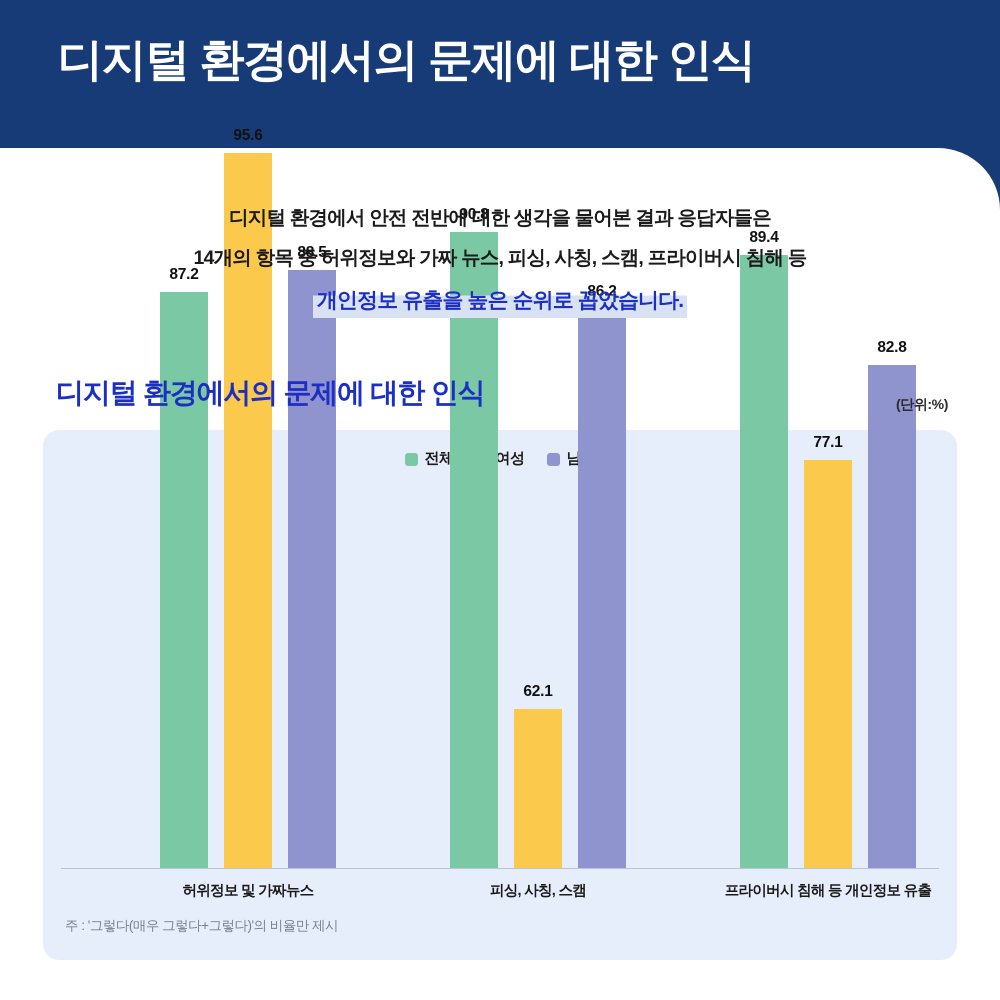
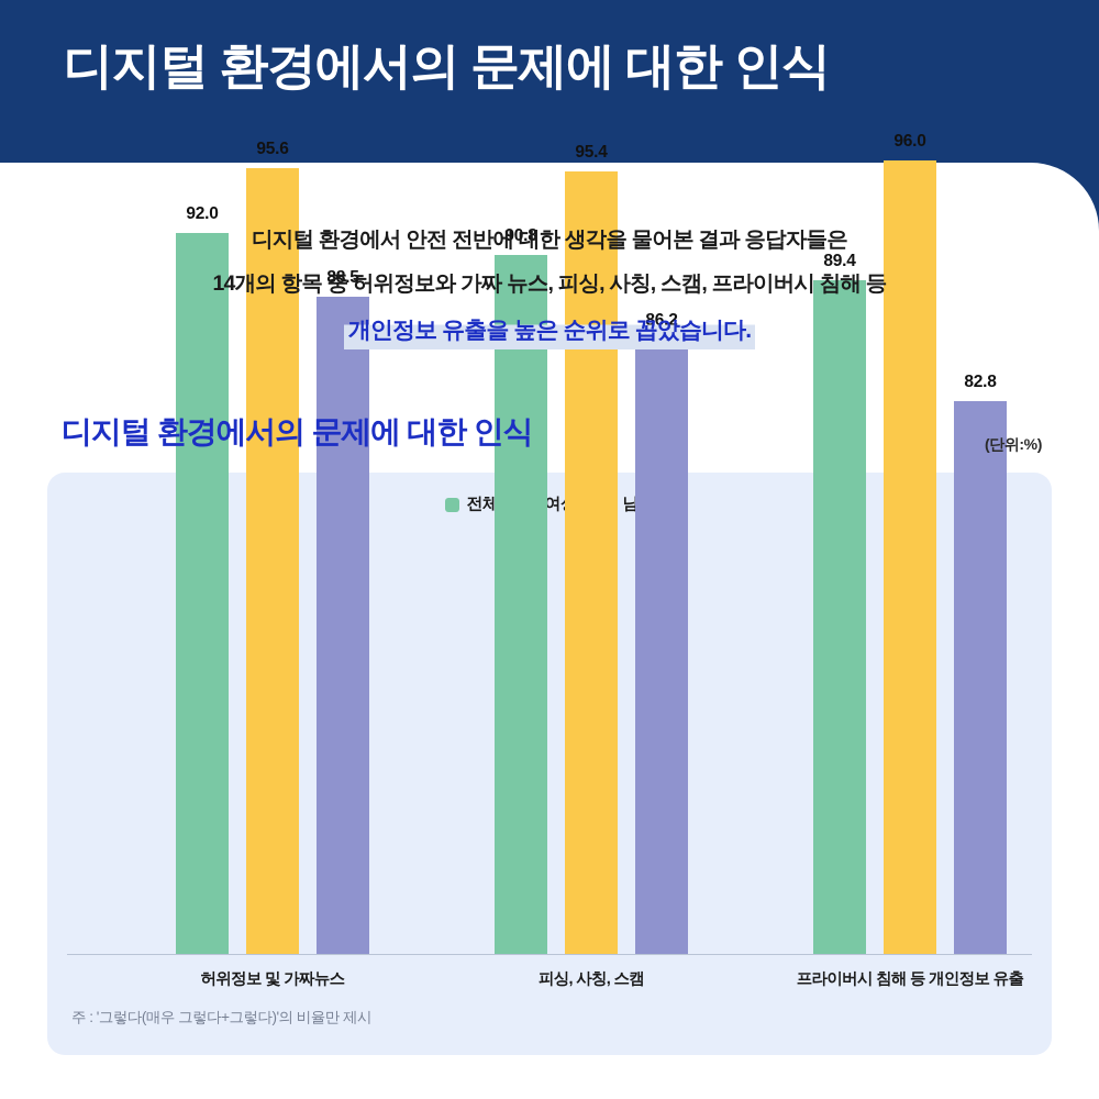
전체/허위정보 및 가짜뉴스: 87.2 -> 92.0
여성/피싱, 사칭, 스캠: 62.1 -> 95.4
여성/프라이버시 침해 등 개인정보 유출: 77.1 -> 96.0
